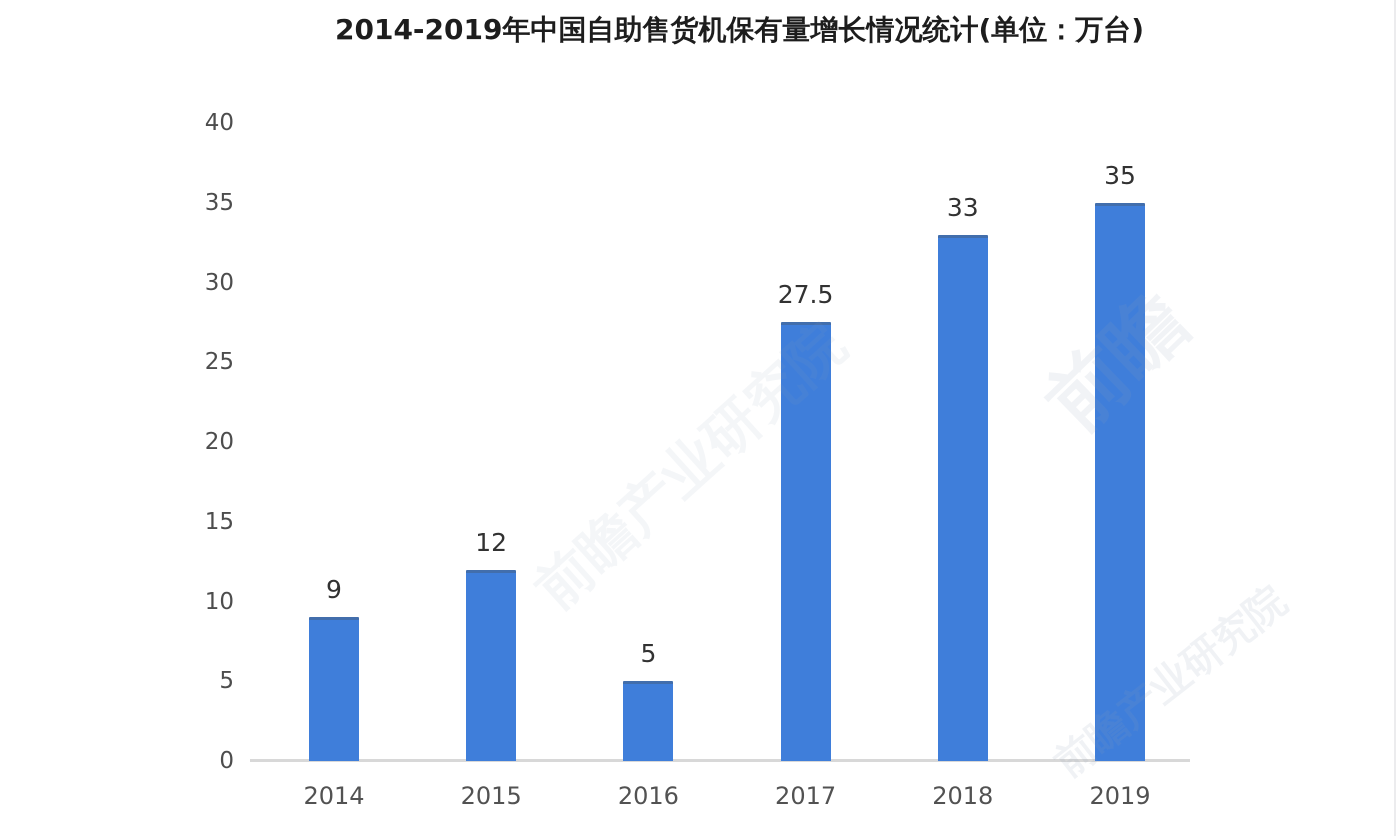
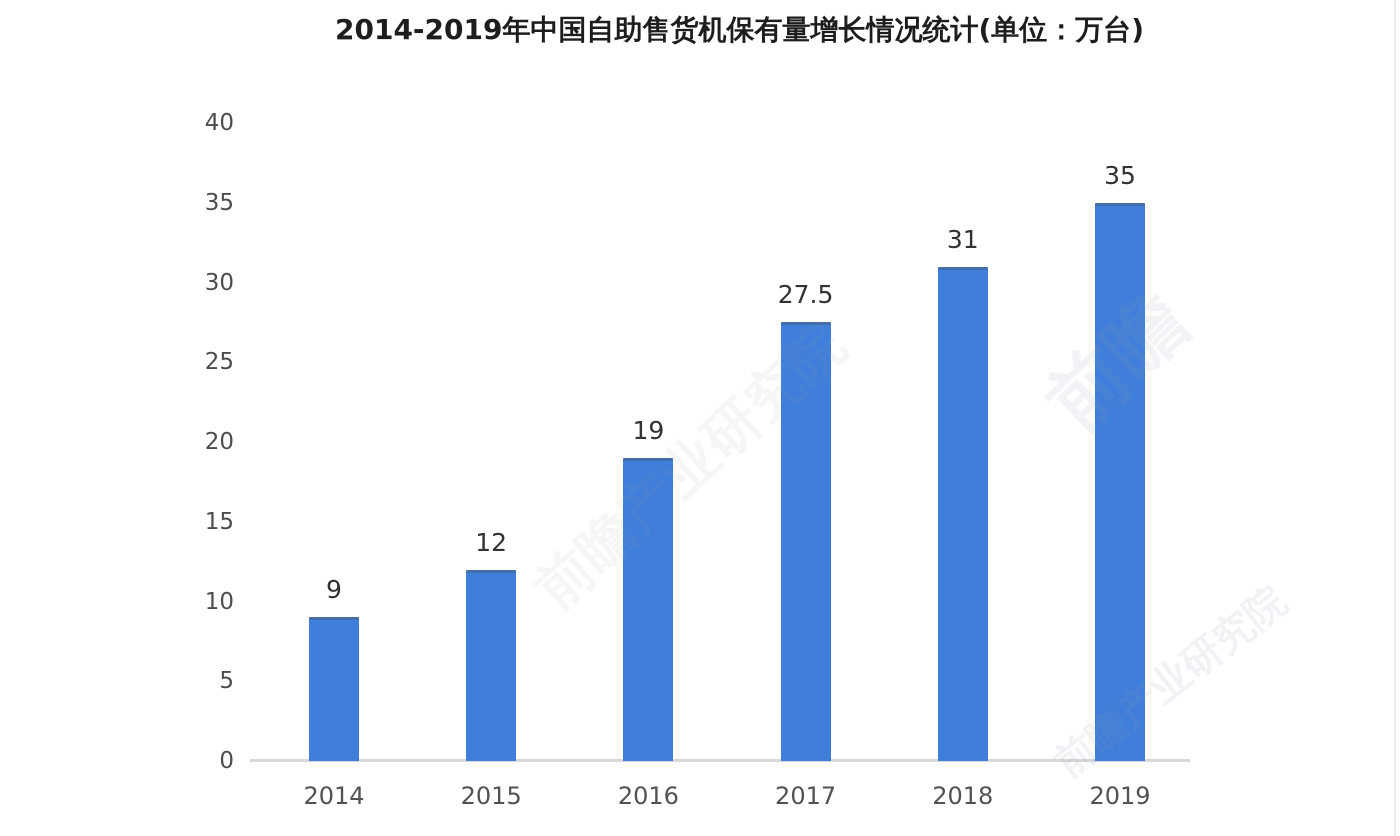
2016: 5 -> 19
2018: 33 -> 31
